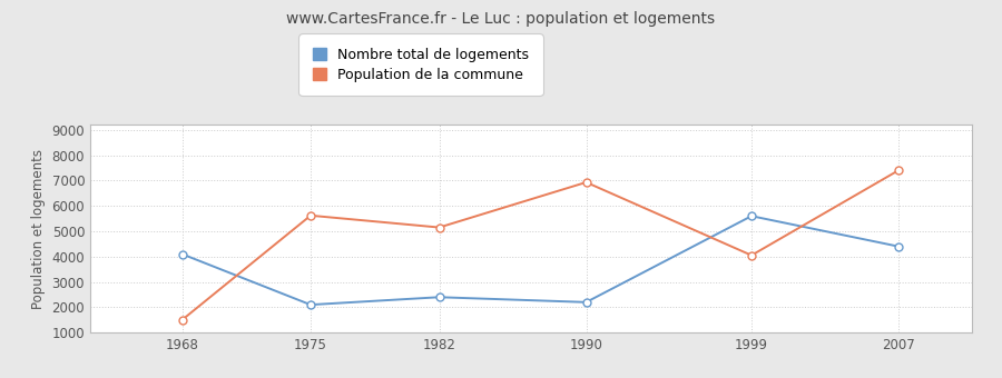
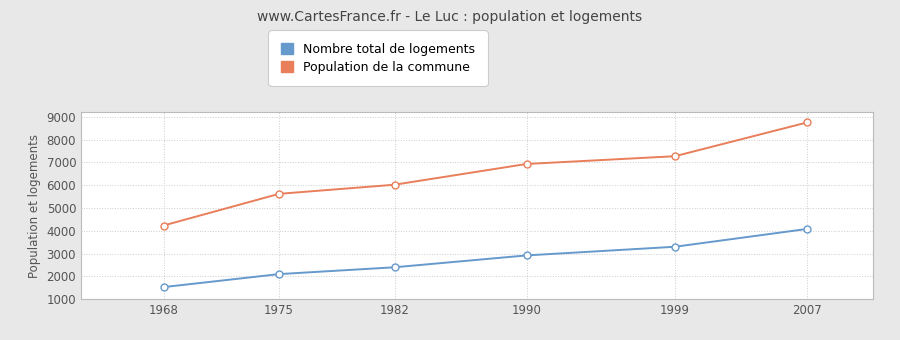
Nombre total de logements/1968: 4100 -> 1530
Population de la commune/1968: 1500 -> 4230
Population de la commune/1982: 5150 -> 6020
Nombre total de logements/1990: 2200 -> 2920
Nombre total de logements/1999: 5600 -> 3300
Population de la commune/1999: 4050 -> 7270
Nombre total de logements/2007: 4400 -> 4080
Population de la commune/2007: 7400 -> 8750
